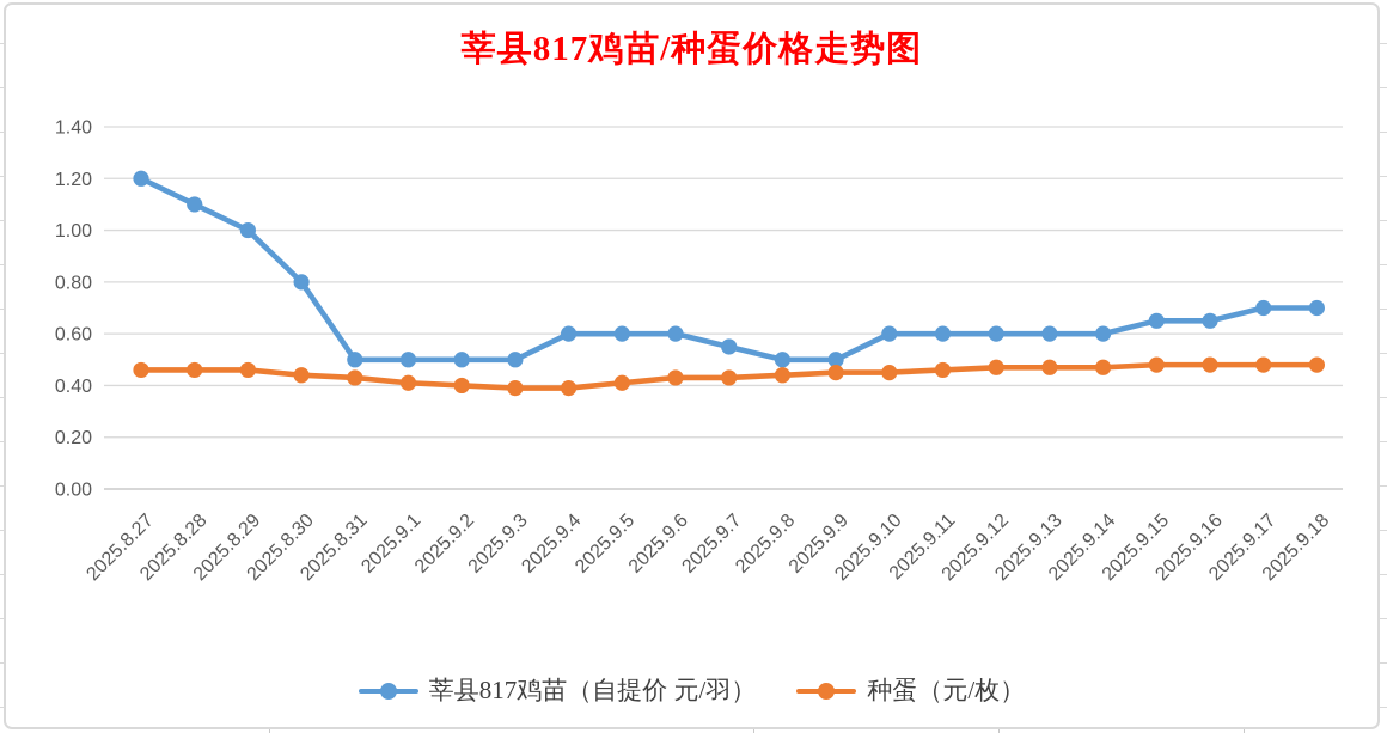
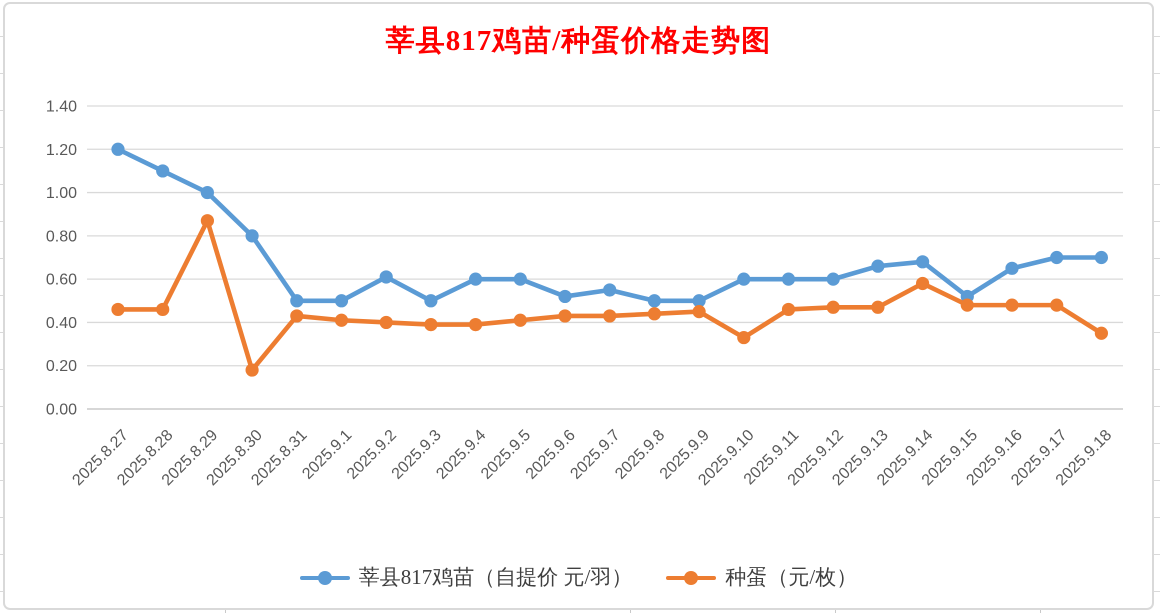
种蛋（元/枚）/2025.8.29: 0.46 -> 0.87
种蛋（元/枚）/2025.8.30: 0.44 -> 0.18
莘县817鸡苗（自提价 元/羽）/2025.9.2: 0.50 -> 0.61
莘县817鸡苗（自提价 元/羽）/2025.9.6: 0.60 -> 0.52
种蛋（元/枚）/2025.9.10: 0.45 -> 0.33
莘县817鸡苗（自提价 元/羽）/2025.9.13: 0.60 -> 0.66
莘县817鸡苗（自提价 元/羽）/2025.9.14: 0.60 -> 0.68
种蛋（元/枚）/2025.9.14: 0.47 -> 0.58
莘县817鸡苗（自提价 元/羽）/2025.9.15: 0.65 -> 0.52
种蛋（元/枚）/2025.9.18: 0.48 -> 0.35
